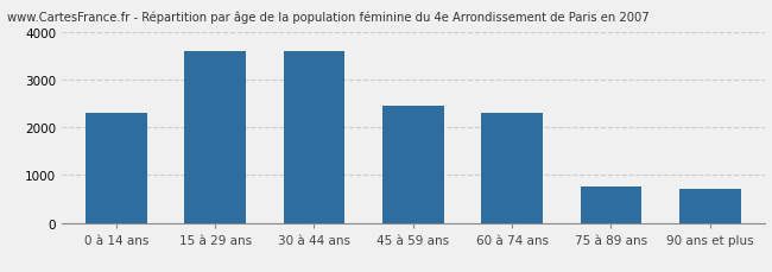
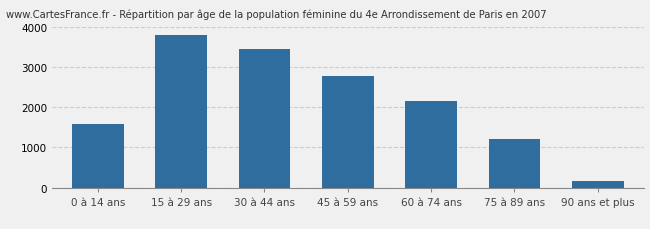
0 à 14 ans: 2300 -> 1580
15 à 29 ans: 3600 -> 3800
30 à 44 ans: 3600 -> 3450
45 à 59 ans: 2450 -> 2780
60 à 74 ans: 2300 -> 2150
75 à 89 ans: 750 -> 1200
90 ans et plus: 700 -> 160
